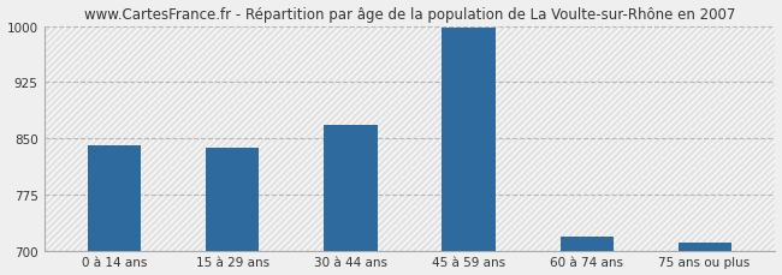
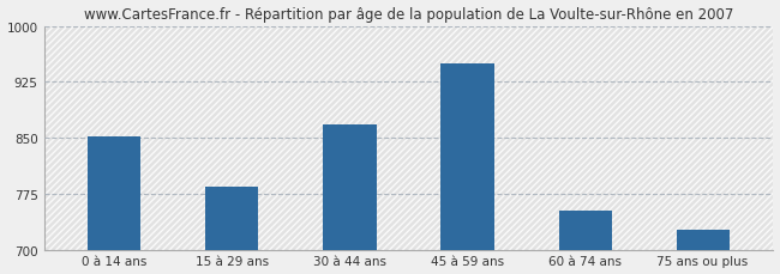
0 à 14 ans: 840 -> 852
15 à 29 ans: 838 -> 784
45 à 59 ans: 998 -> 950
60 à 74 ans: 718 -> 752
75 ans ou plus: 710 -> 726
